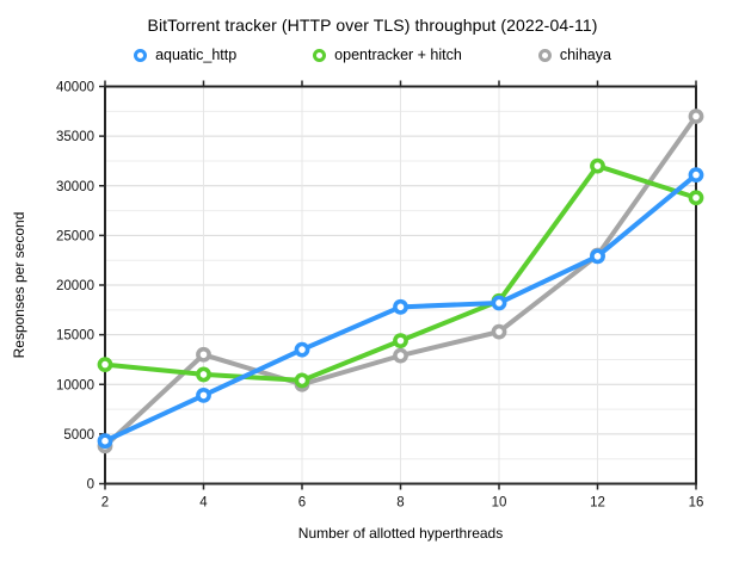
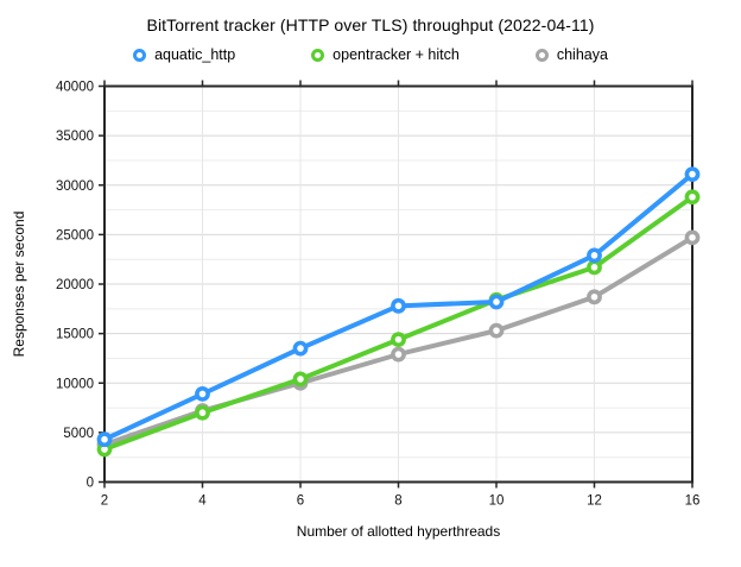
opentracker + hitch/2: 12000 -> 3000
opentracker + hitch/4: 11000 -> 7000
chihaya/4: 13000 -> 7000
opentracker + hitch/12: 32000 -> 22000
chihaya/12: 23000 -> 19000
chihaya/16: 37000 -> 25000
